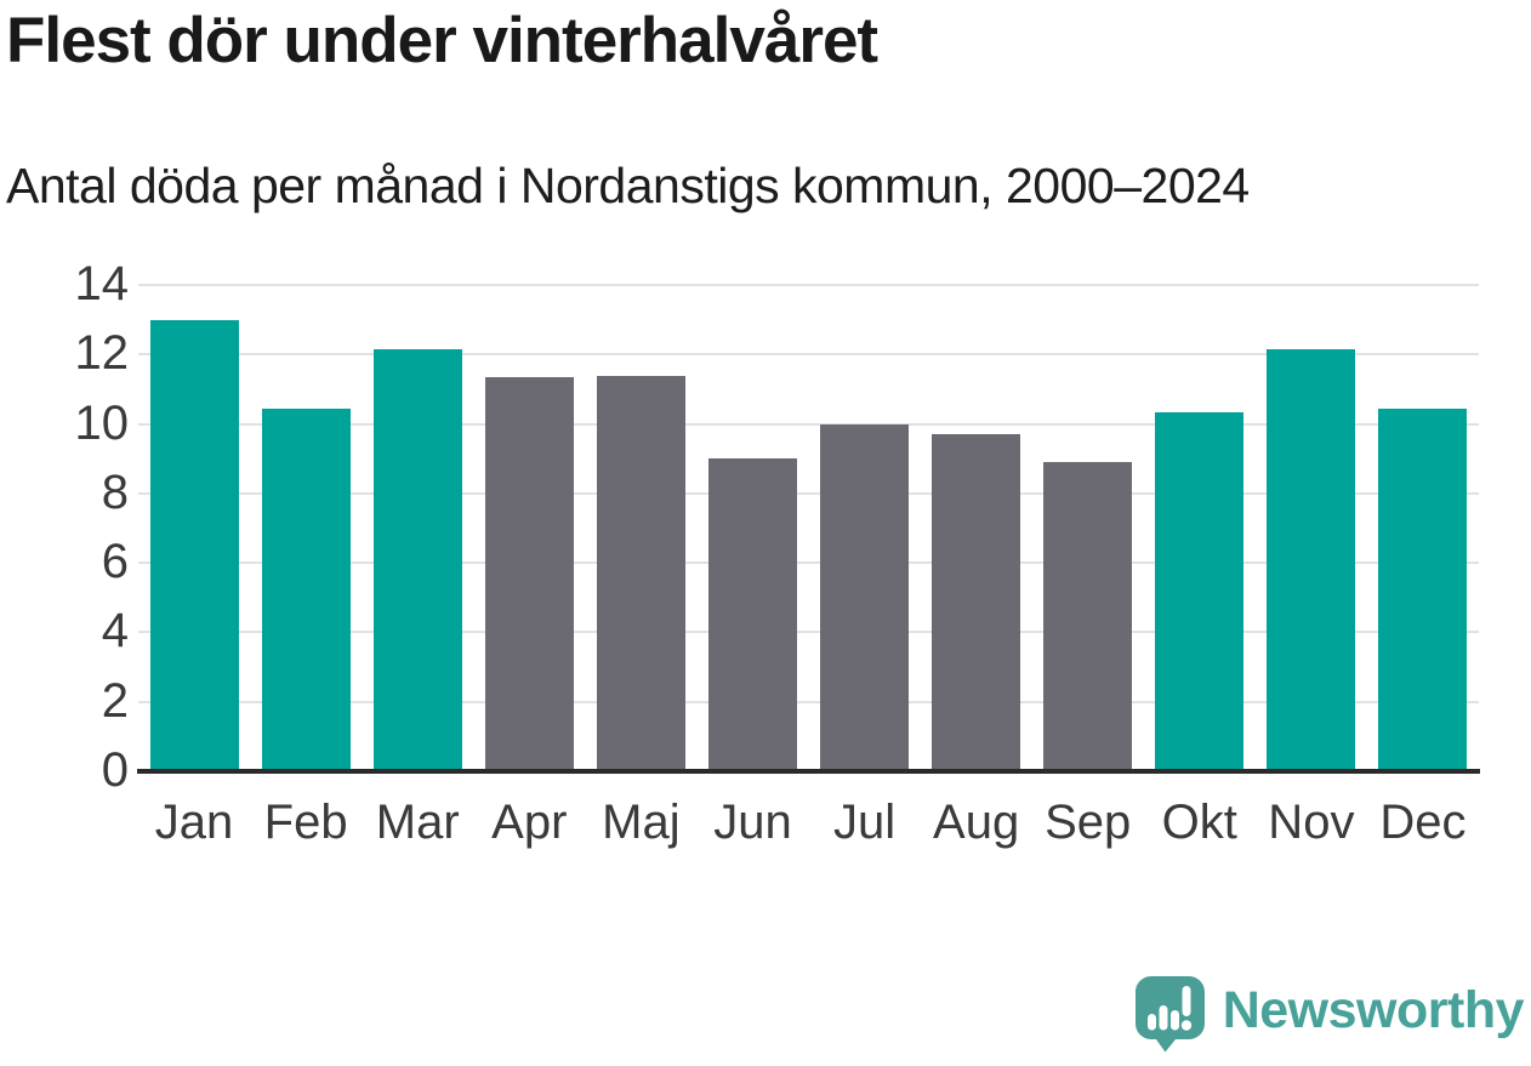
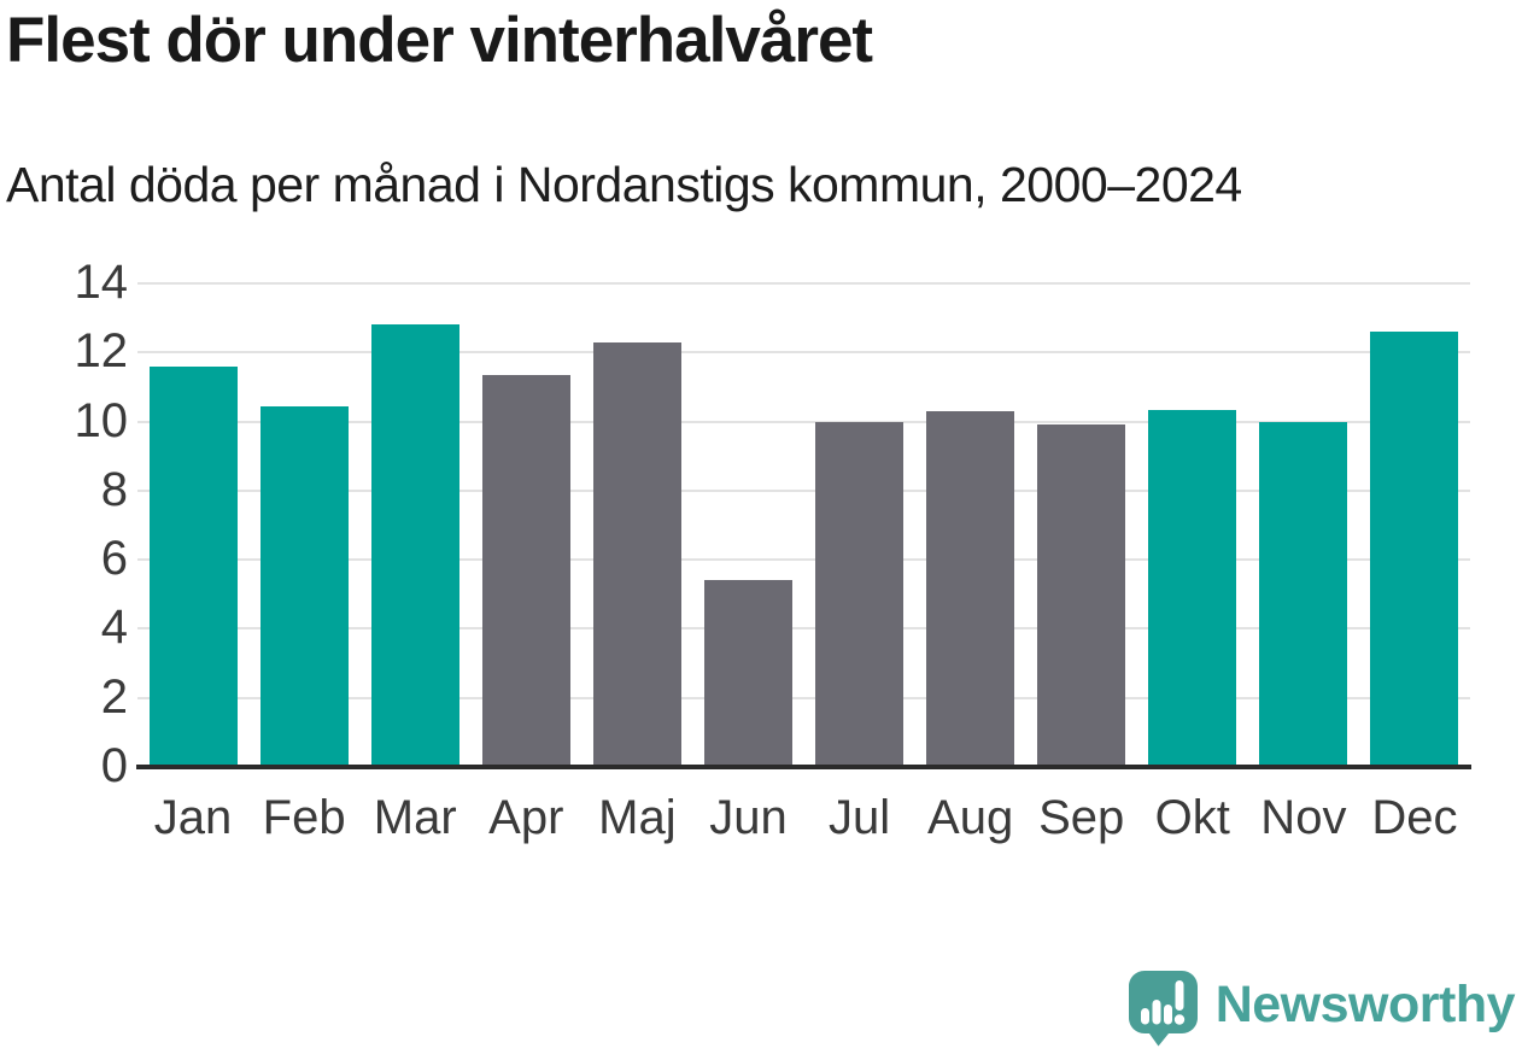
Jan: 13.0 -> 11.6
Mar: 12.2 -> 12.8
Maj: 11.4 -> 12.3
Jun: 9.0 -> 5.4
Aug: 9.7 -> 10.3
Sep: 8.9 -> 9.9
Nov: 12.2 -> 10.0
Dec: 10.4 -> 12.6
